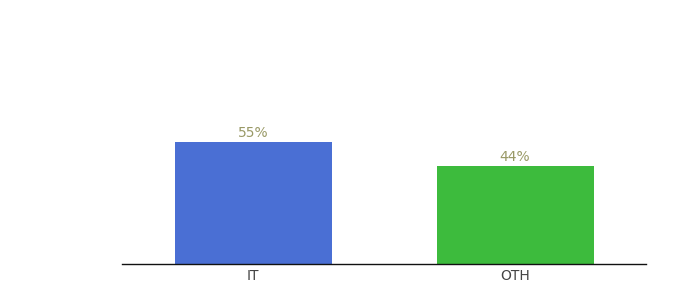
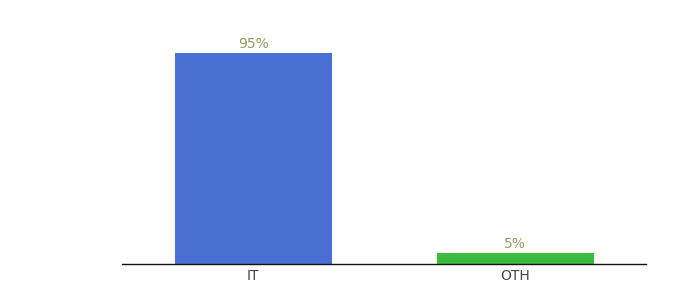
IT: 55% -> 95%
OTH: 44% -> 5%
